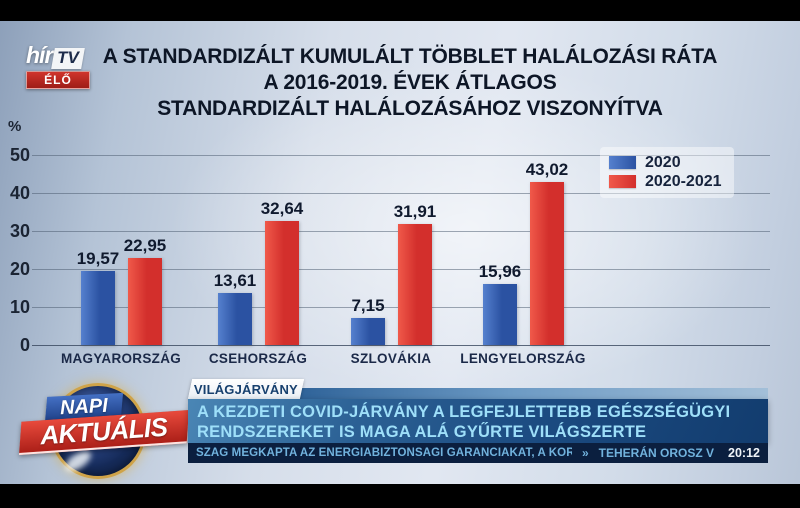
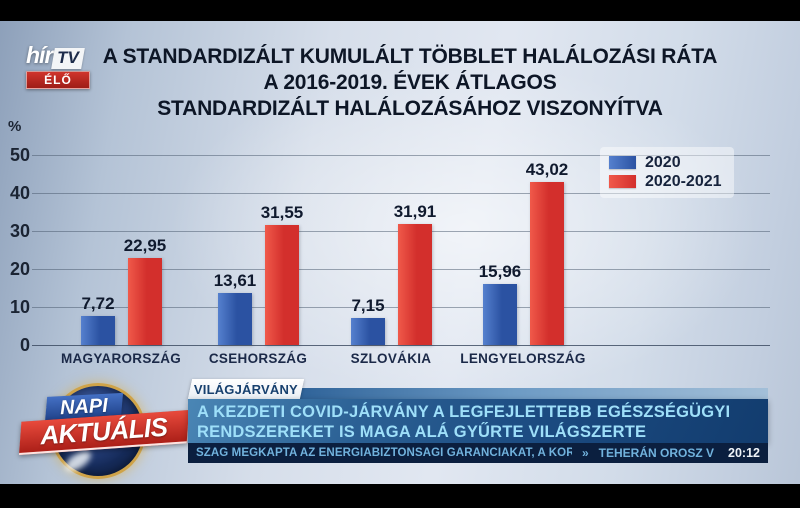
2020/MAGYARORSZÁG: 19,57 -> 7,72
2020-2021/CSEHORSZÁG: 32,64 -> 31,55
